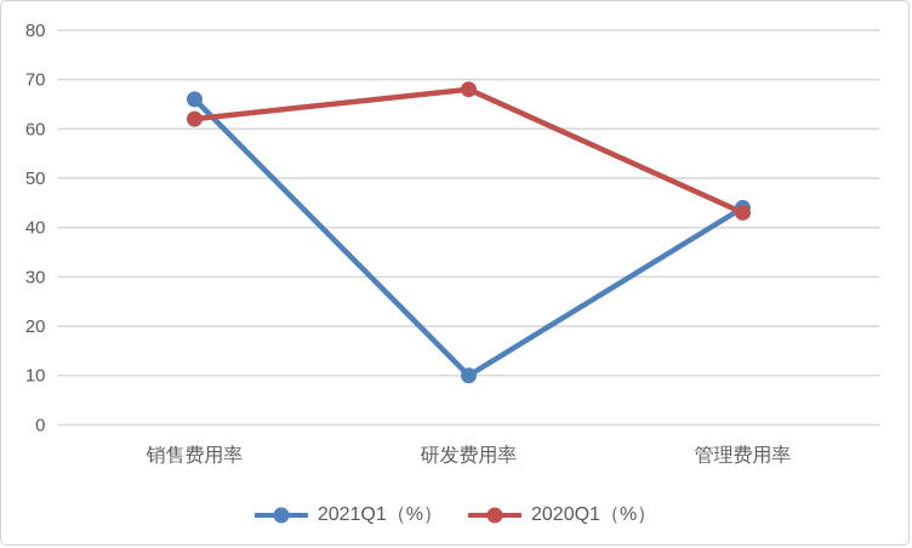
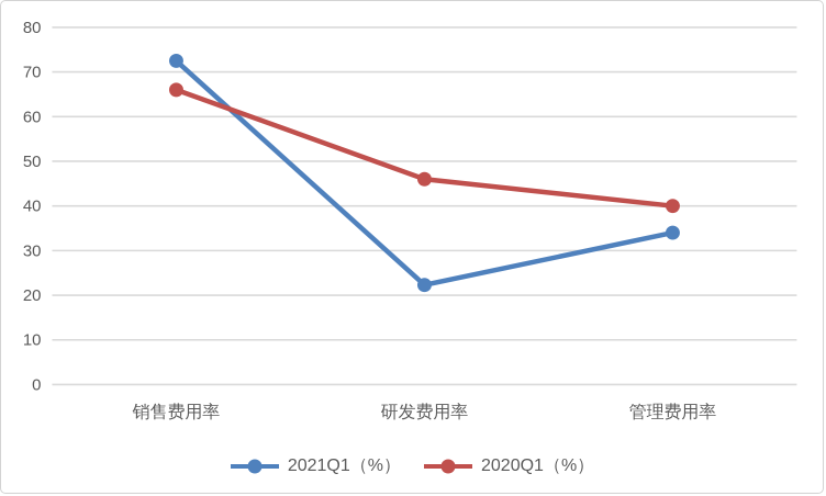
2021Q1（%）/销售费用率: 66 -> 72
2020Q1（%）/销售费用率: 62 -> 66
2021Q1（%）/研发费用率: 10 -> 22
2020Q1（%）/研发费用率: 68 -> 46
2021Q1（%）/管理费用率: 44 -> 34
2020Q1（%）/管理费用率: 43 -> 40
